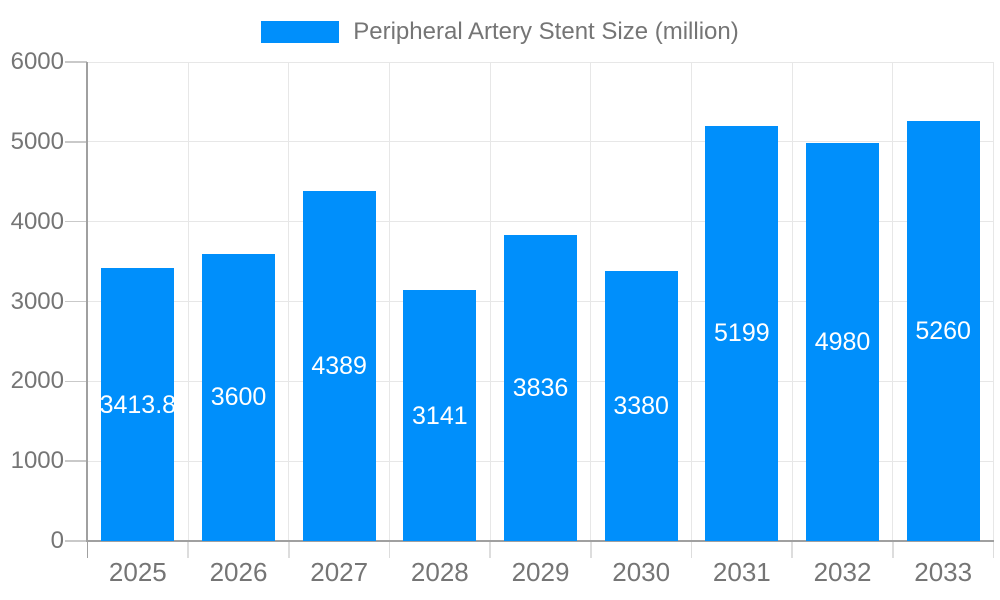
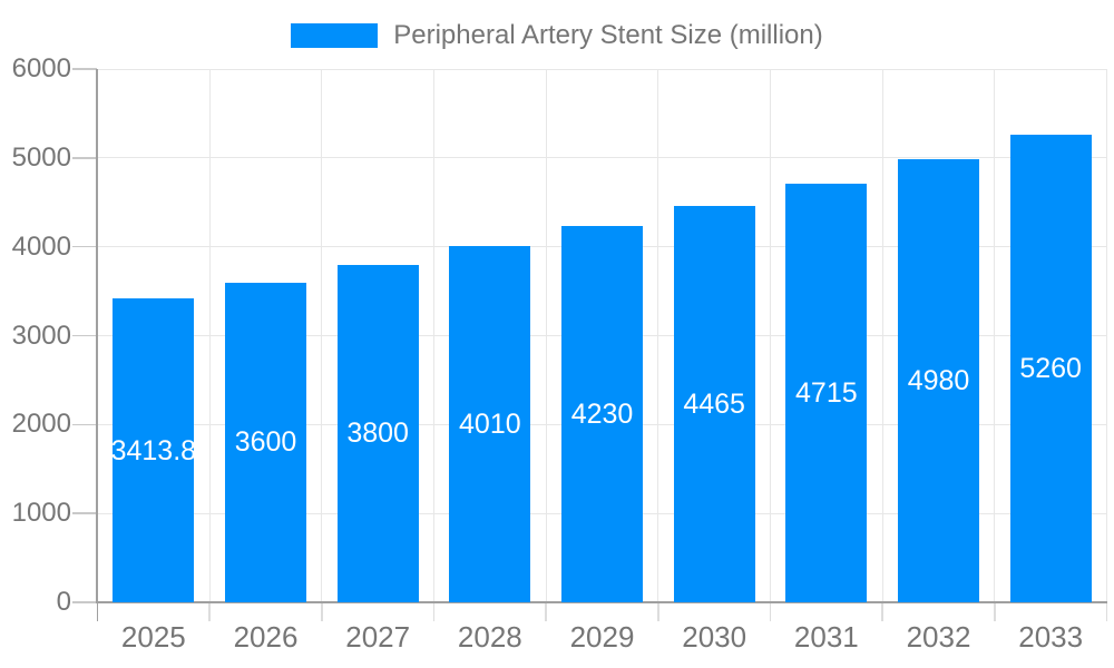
2027: 4389 -> 3800
2028: 3141 -> 4010
2029: 3836 -> 4230
2030: 3380 -> 4465
2031: 5199 -> 4715
